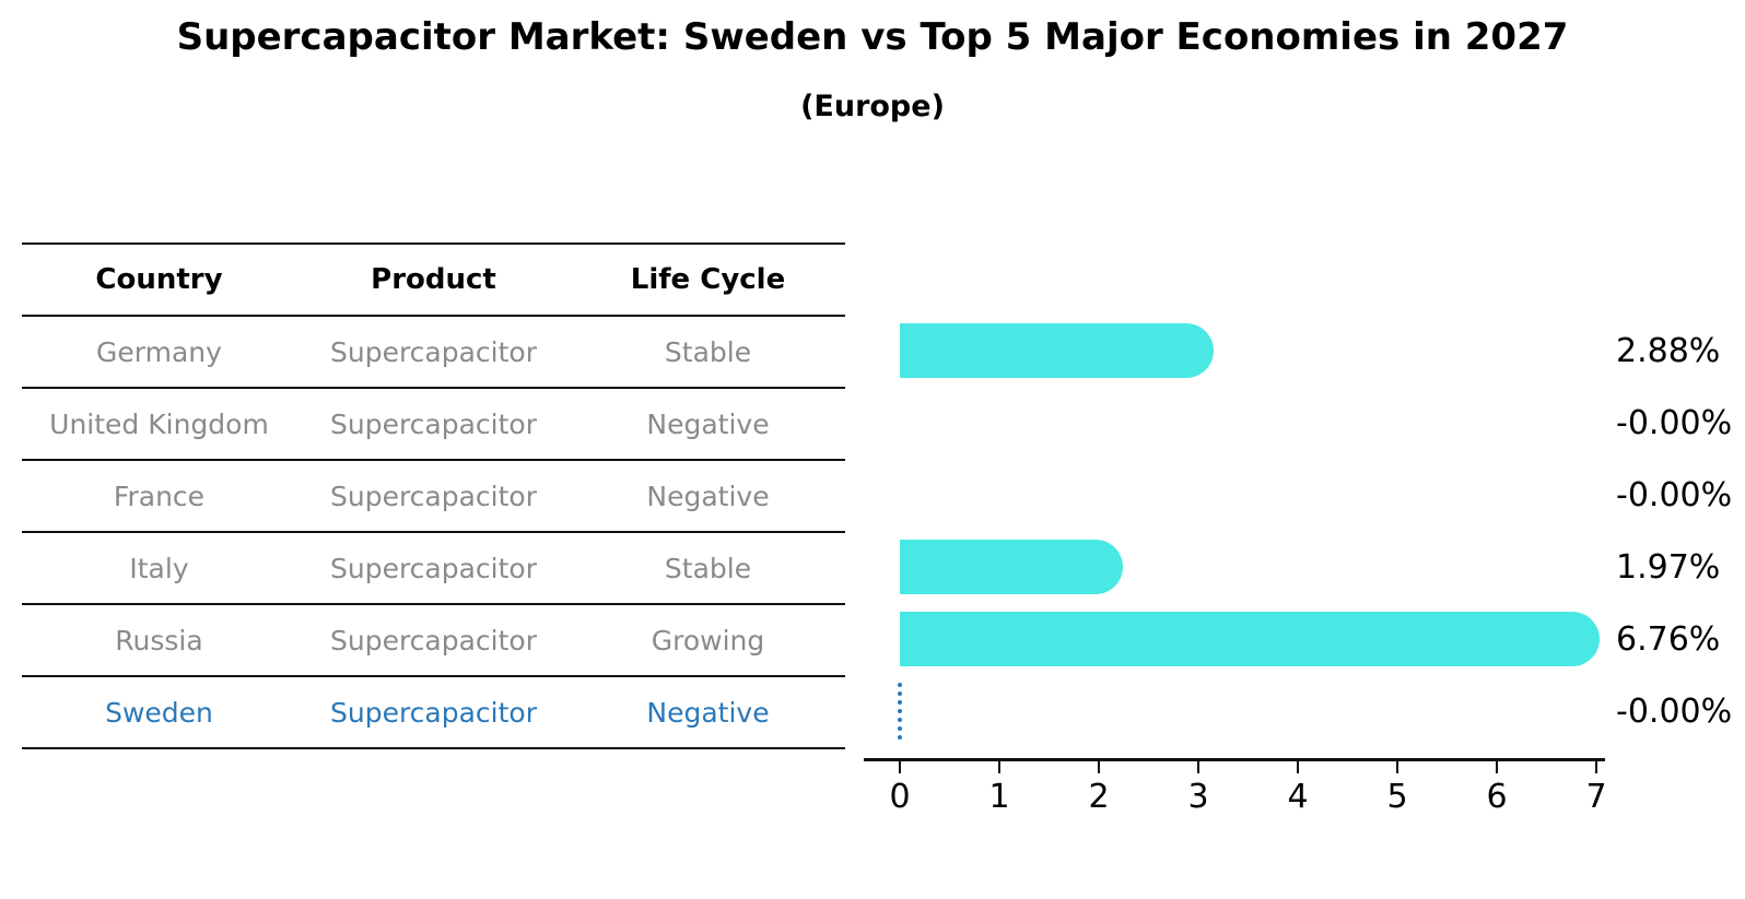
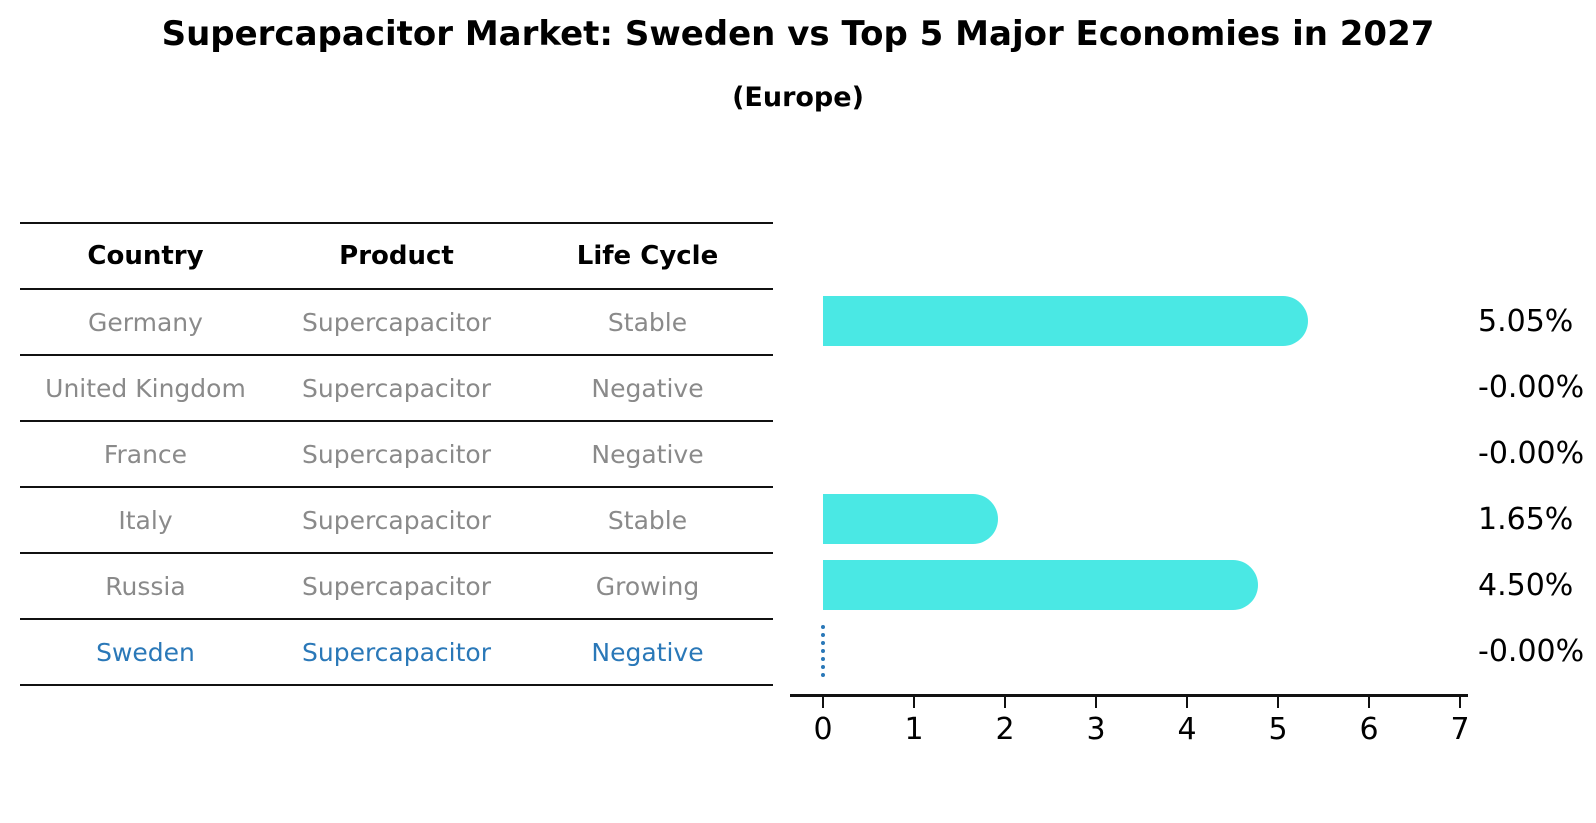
Germany: 2.88% -> 5.05%
Italy: 1.97% -> 1.65%
Russia: 6.76% -> 4.50%
